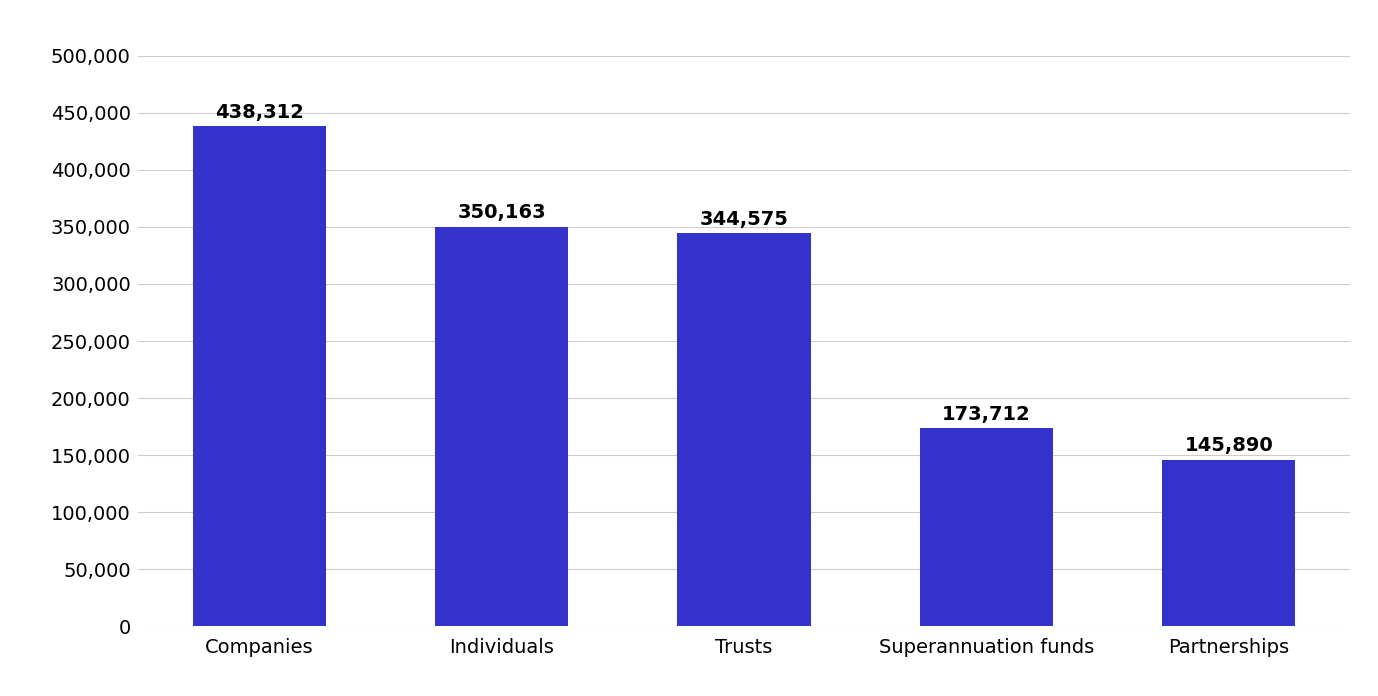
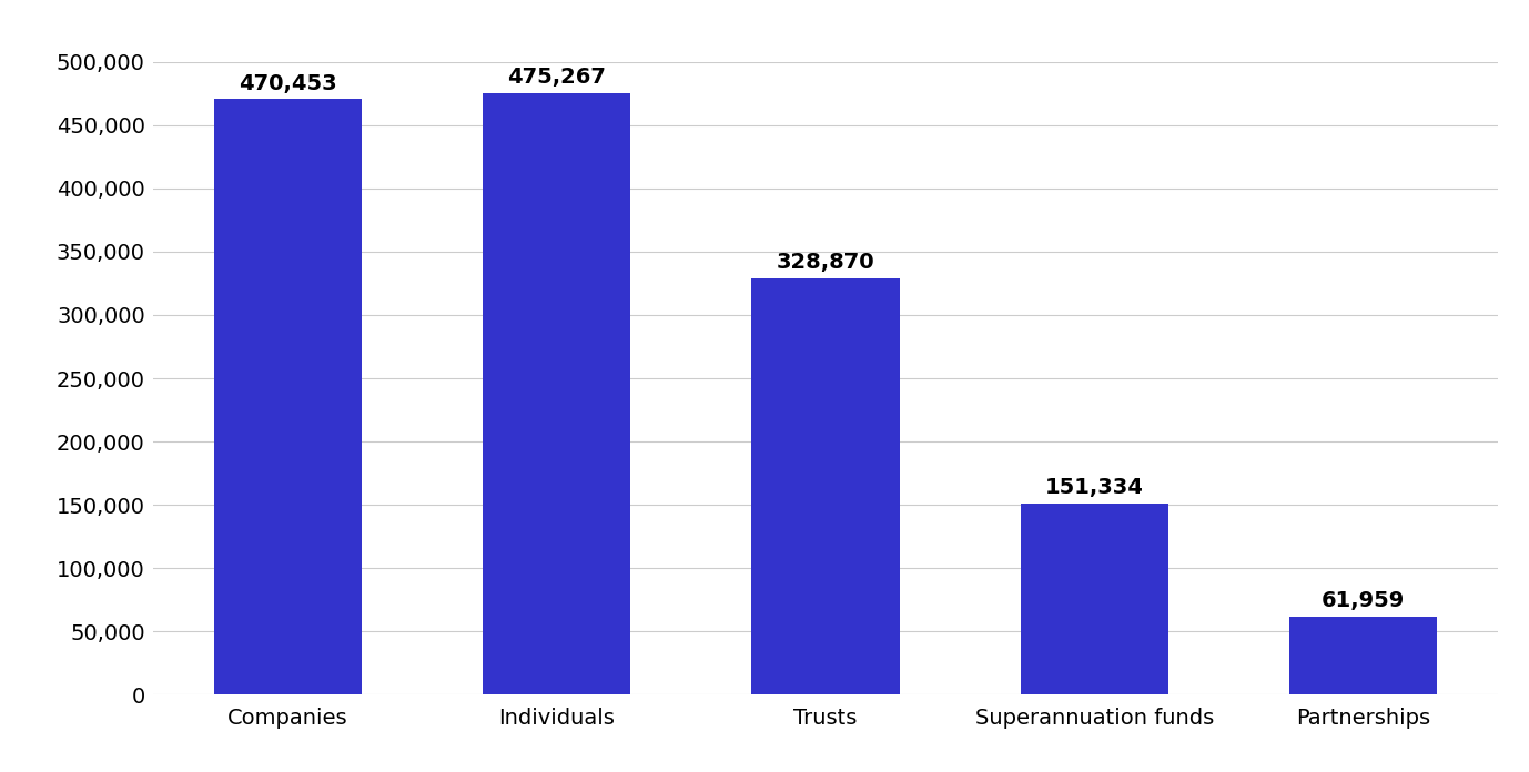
Companies: 438,312 -> 470,453
Individuals: 350,163 -> 475,267
Trusts: 344,575 -> 328,870
Superannuation funds: 173,712 -> 151,334
Partnerships: 145,890 -> 61,959
